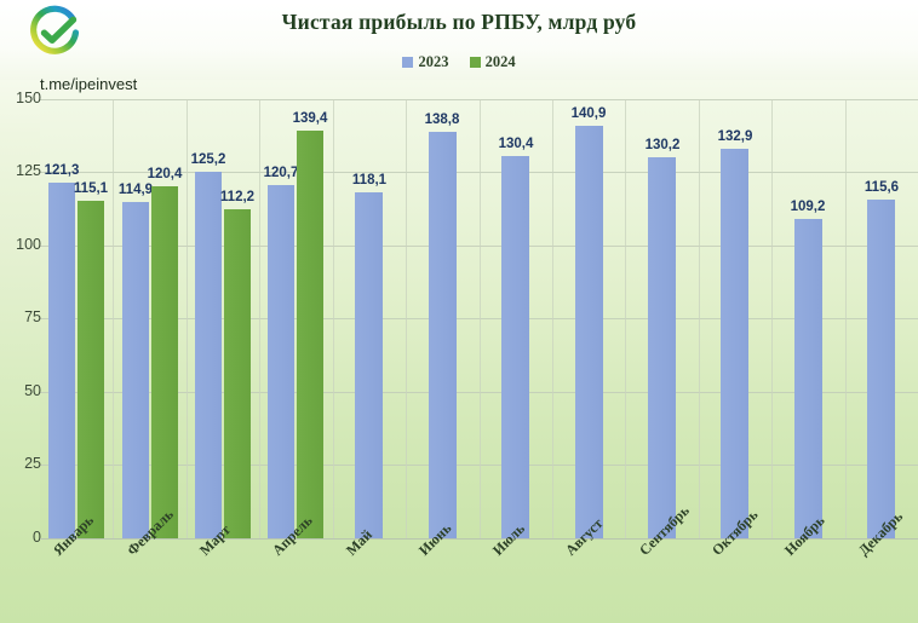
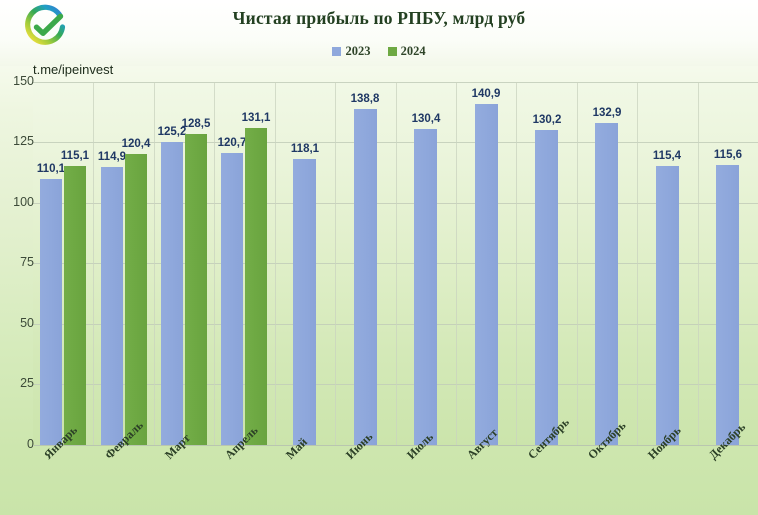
2023/Январь: 121,3 -> 110,1
2024/Март: 112,2 -> 128,5
2024/Апрель: 139,4 -> 131,1
2023/Ноябрь: 109,2 -> 115,4
